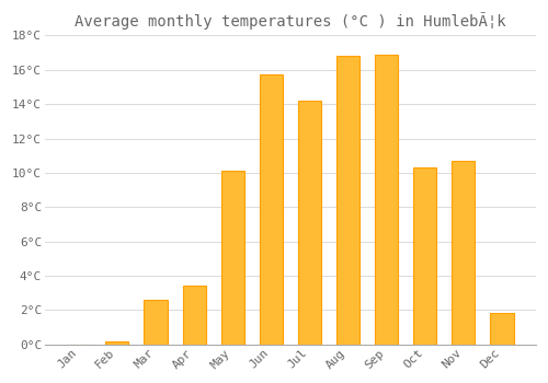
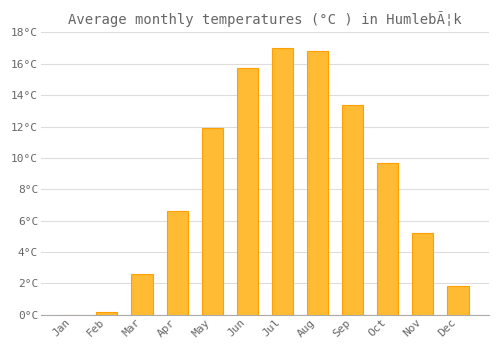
Apr: 3.4°C -> 6.6°C
May: 10.1°C -> 11.9°C
Jul: 14.2°C -> 17.0°C
Sep: 16.9°C -> 13.4°C
Oct: 10.3°C -> 9.7°C
Nov: 10.7°C -> 5.2°C
